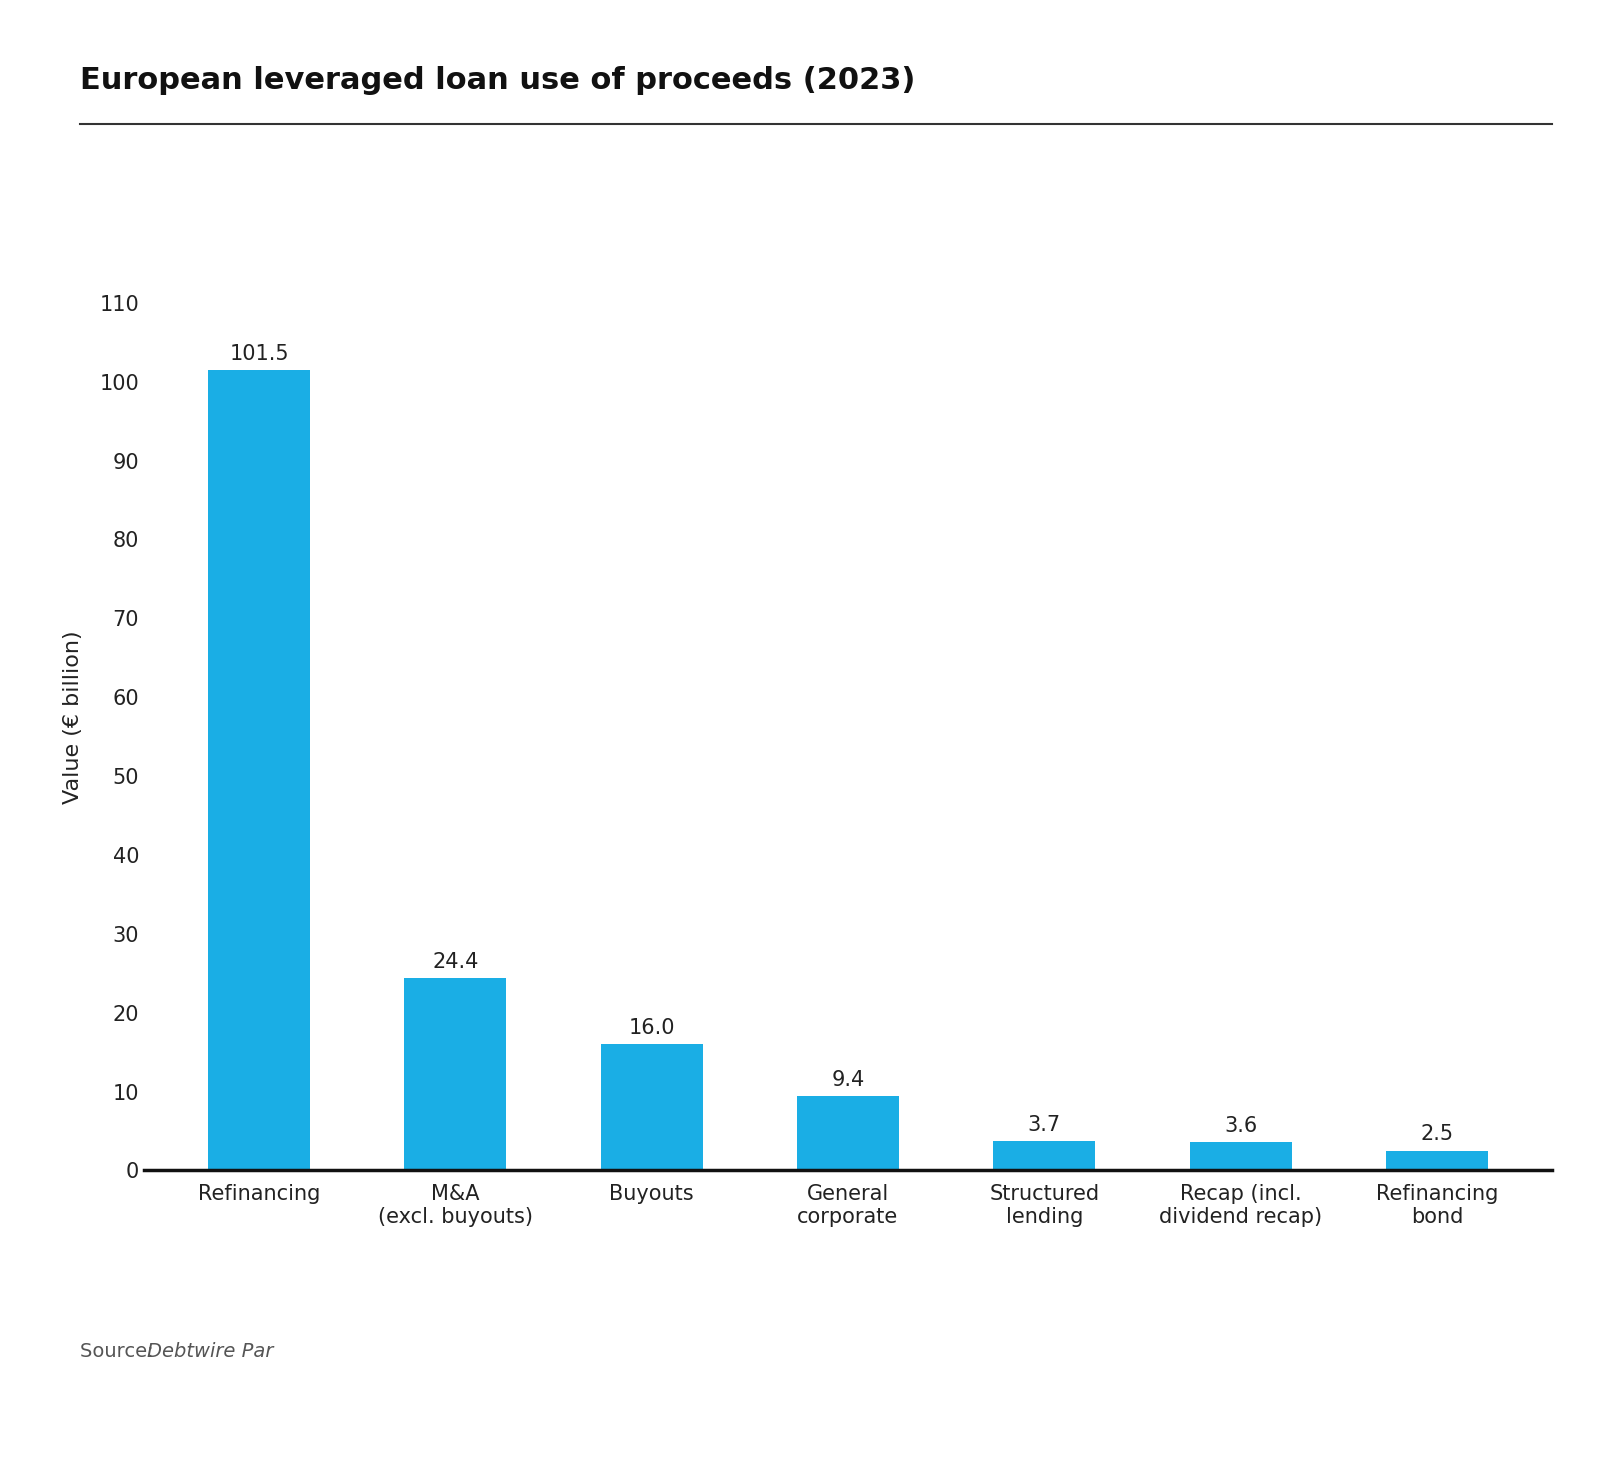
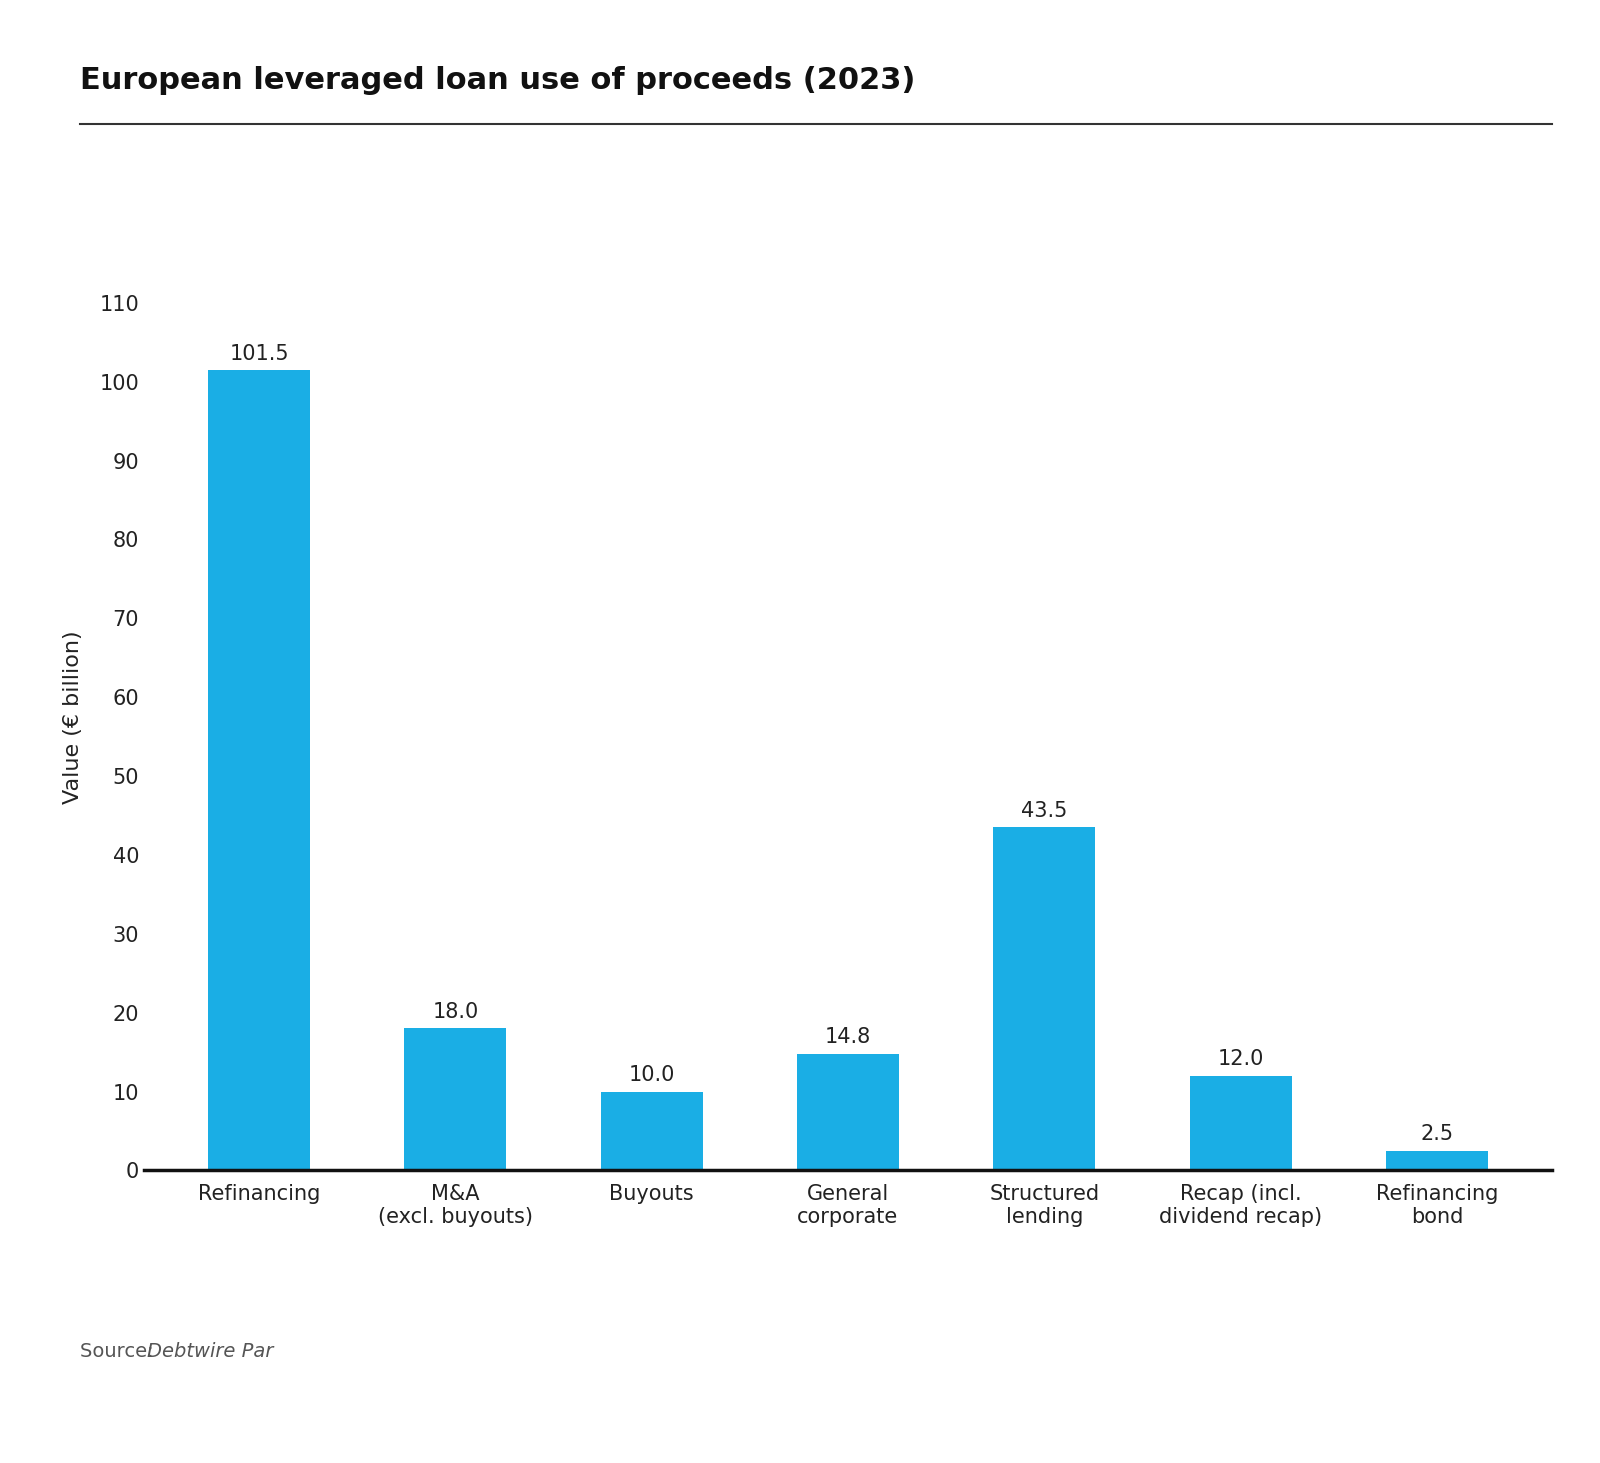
M&A (excl. buyouts): 24.4 -> 18.0
Buyouts: 16.0 -> 10.0
General corporate: 9.4 -> 14.8
Structured lending: 3.7 -> 43.5
Recap (incl. dividend recap): 3.6 -> 12.0
